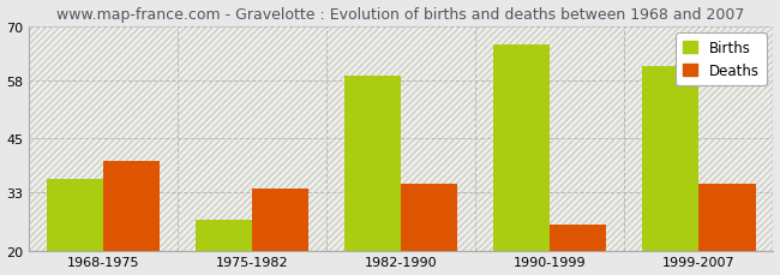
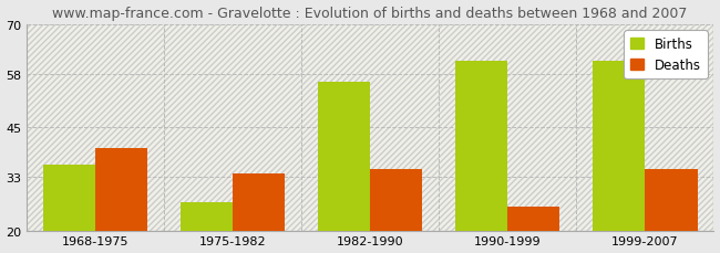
Births/1982-1990: 59 -> 56
Births/1990-1999: 66 -> 61
